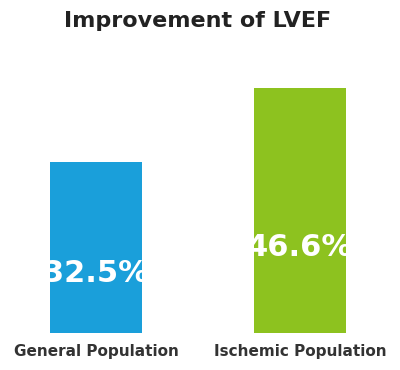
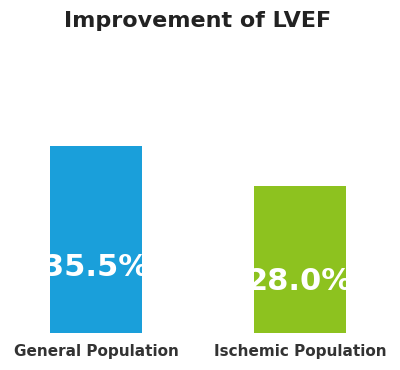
General Population: 32.5% -> 35.5%
Ischemic Population: 46.6% -> 28.0%
